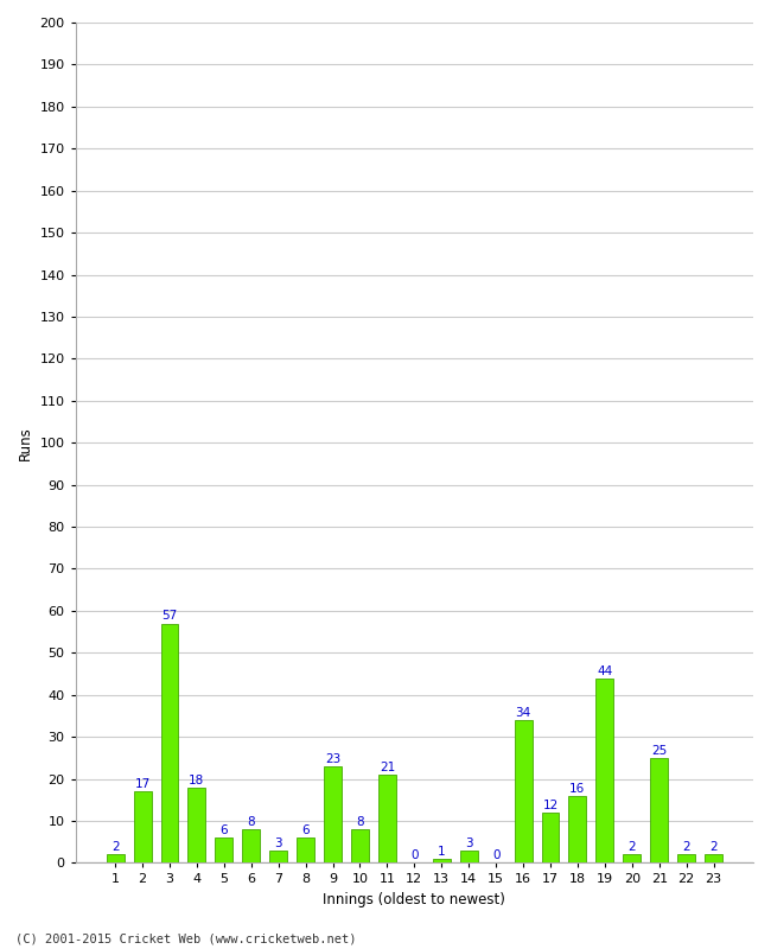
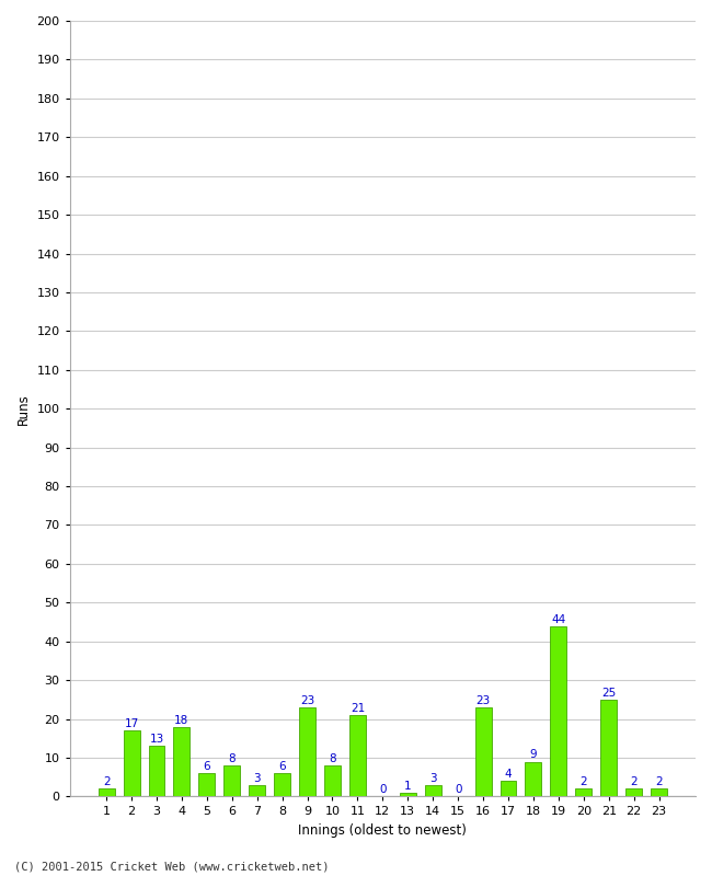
3: 57 -> 13
16: 34 -> 23
17: 12 -> 4
18: 16 -> 9
